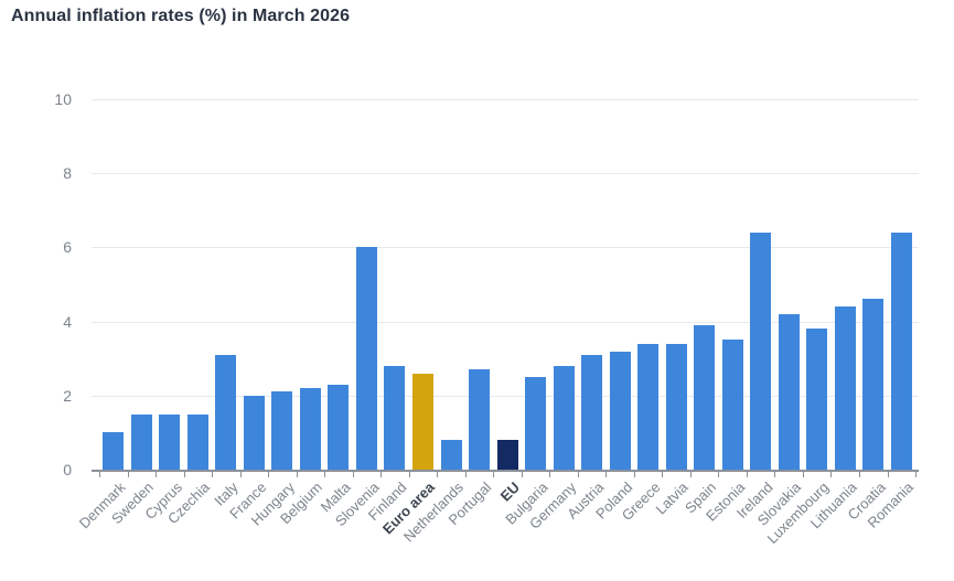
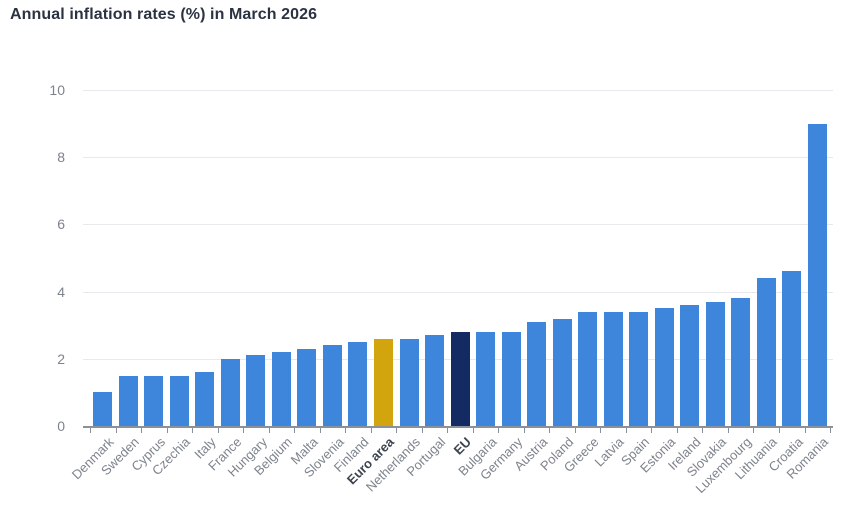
Italy: 3.1 -> 1.6
Slovenia: 6.0 -> 2.4
Finland: 2.8 -> 2.5
Netherlands: 0.8 -> 2.6
EU: 0.8 -> 2.8
Bulgaria: 2.5 -> 2.8
Spain: 3.9 -> 3.4
Ireland: 6.4 -> 3.6
Slovakia: 4.2 -> 3.7
Romania: 6.4 -> 9.0
